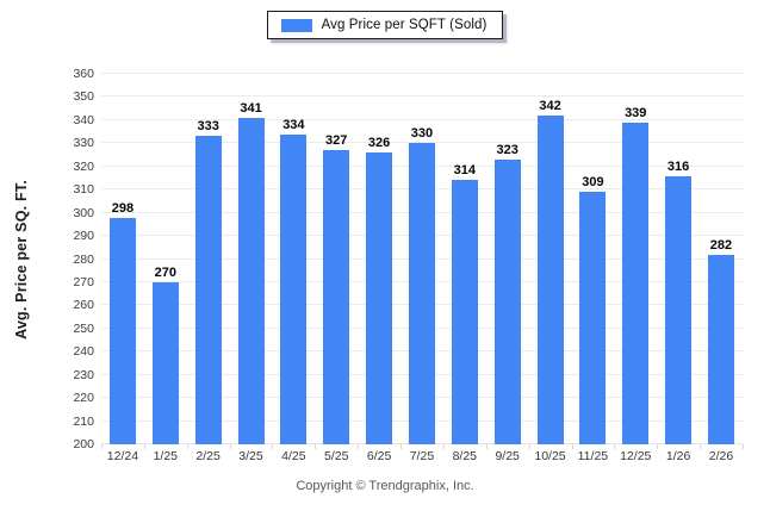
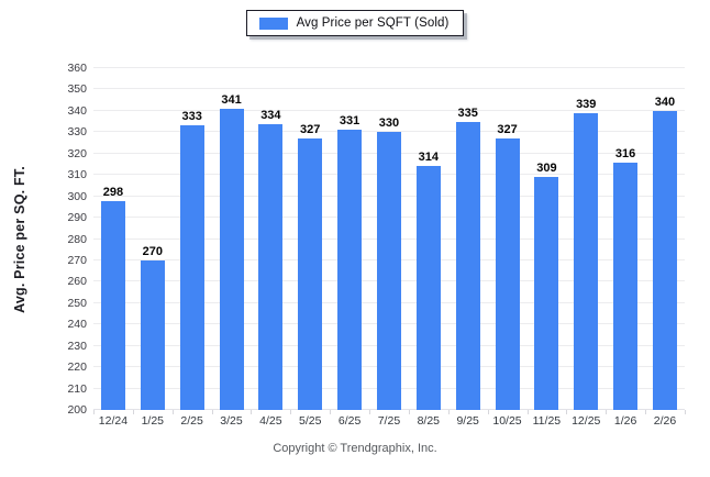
6/25: 326 -> 331
9/25: 323 -> 335
10/25: 342 -> 327
2/26: 282 -> 340
